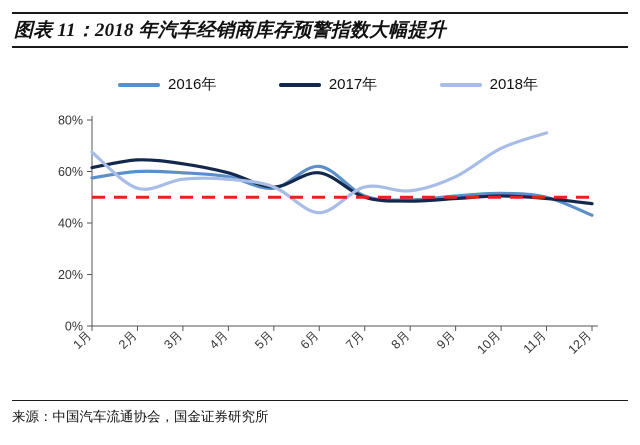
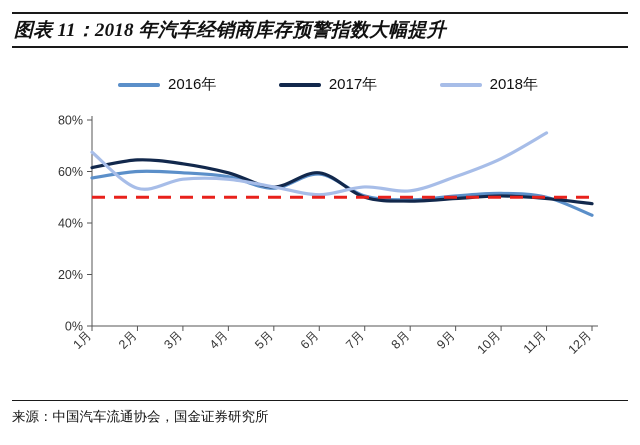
2016年/6月: 62% -> 59%
2018年/6月: 44% -> 51%
2018年/10月: 69% -> 65%
